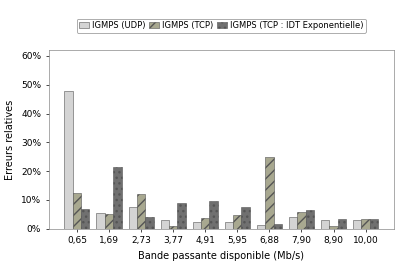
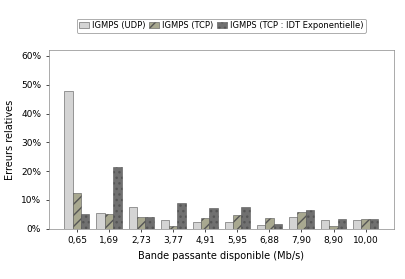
IGMPS (TCP : IDT Exponentielle)/0,65: 7.0% -> 5.0%
IGMPS (TCP)/2,73: 12.0% -> 4.0%
IGMPS (TCP : IDT Exponentielle)/4,91: 9.5% -> 7.3%
IGMPS (TCP)/6,88: 25.0% -> 3.6%
